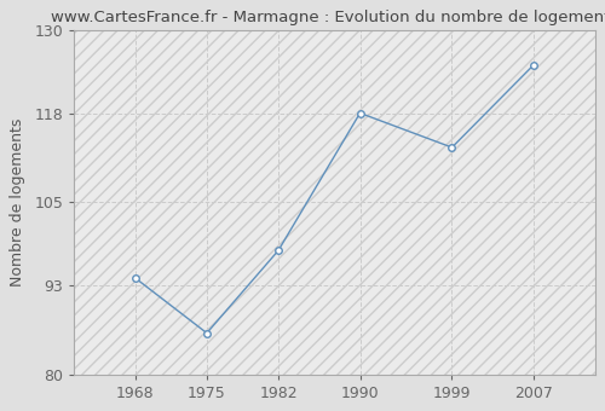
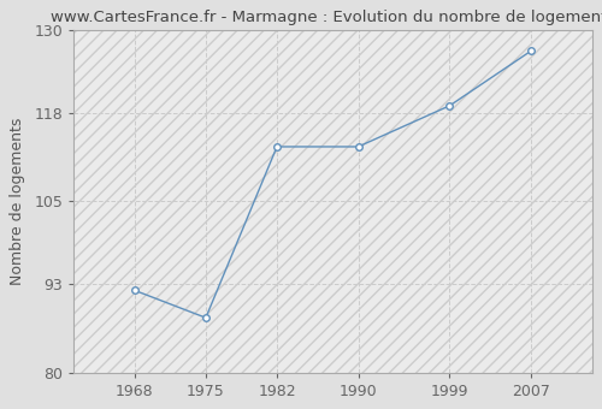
1968: 94 -> 92
1975: 86 -> 88
1982: 98 -> 113
1990: 118 -> 113
1999: 113 -> 119
2007: 125 -> 127
